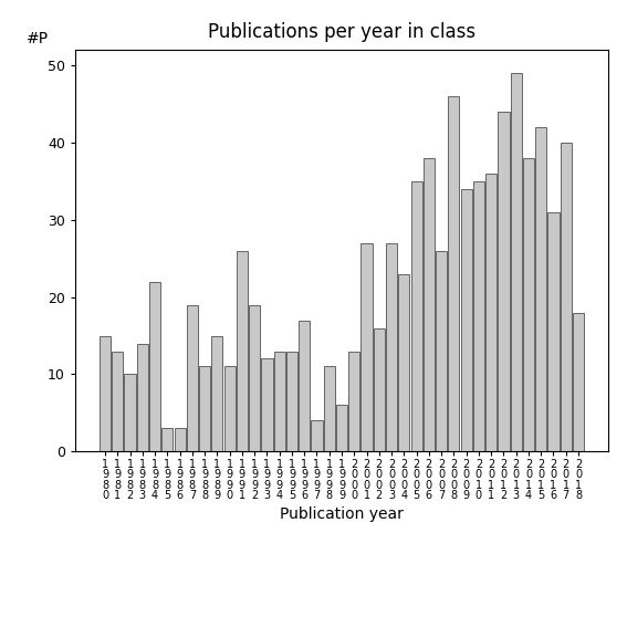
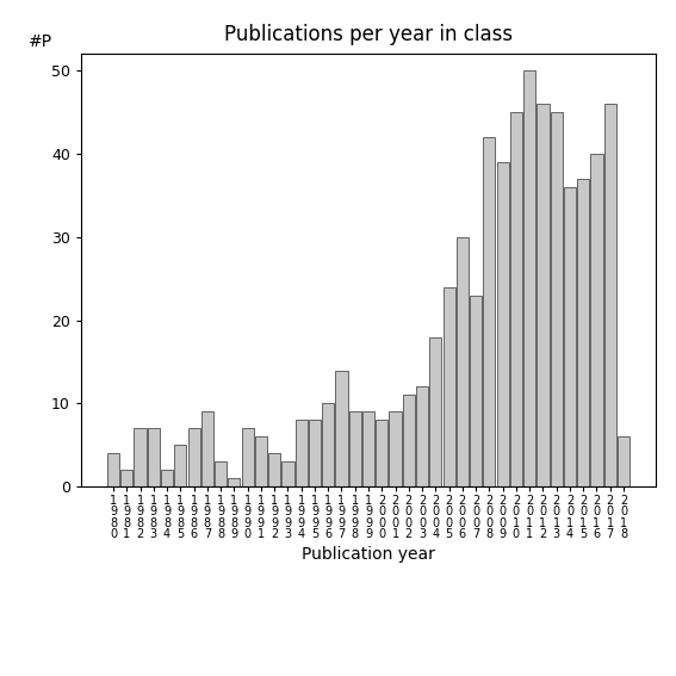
1 9 8 0: 15 -> 4
1 9 8 1: 13 -> 2
1 9 8 2: 10 -> 7
1 9 8 3: 14 -> 7
1 9 8 4: 22 -> 2
1 9 8 5: 3 -> 5
1 9 8 6: 3 -> 7
1 9 8 7: 19 -> 9
1 9 8 8: 11 -> 3
1 9 8 9: 15 -> 1
1 9 9 0: 11 -> 7
1 9 9 1: 26 -> 6
1 9 9 2: 19 -> 4
1 9 9 3: 12 -> 3
1 9 9 4: 13 -> 8
1 9 9 5: 13 -> 8
1 9 9 6: 17 -> 10
1 9 9 7: 4 -> 14
1 9 9 8: 11 -> 9
1 9 9 9: 6 -> 9
2 0 0 0: 13 -> 8
2 0 0 1: 27 -> 9
2 0 0 2: 16 -> 11
2 0 0 3: 27 -> 12
2 0 0 4: 23 -> 18
2 0 0 5: 35 -> 24
2 0 0 6: 38 -> 30
2 0 0 7: 26 -> 23
2 0 0 8: 46 -> 42
2 0 0 9: 34 -> 39
2 0 1 0: 35 -> 45
2 0 1 1: 36 -> 50
2 0 1 2: 44 -> 46
2 0 1 3: 49 -> 45
2 0 1 4: 38 -> 36
2 0 1 5: 42 -> 37
2 0 1 6: 31 -> 40
2 0 1 7: 40 -> 46
2 0 1 8: 18 -> 6
